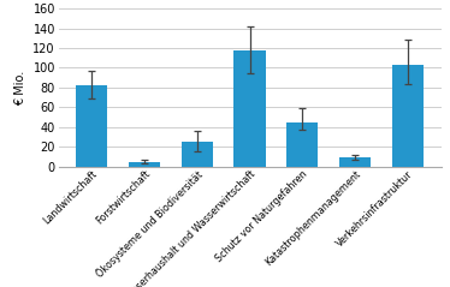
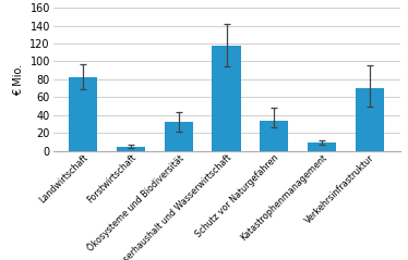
Ökosysteme und Biodiversität: 25 -> 32
Schutz vor Naturgefahren: 45 -> 34
Verkehrsinfrastruktur: 103 -> 70
